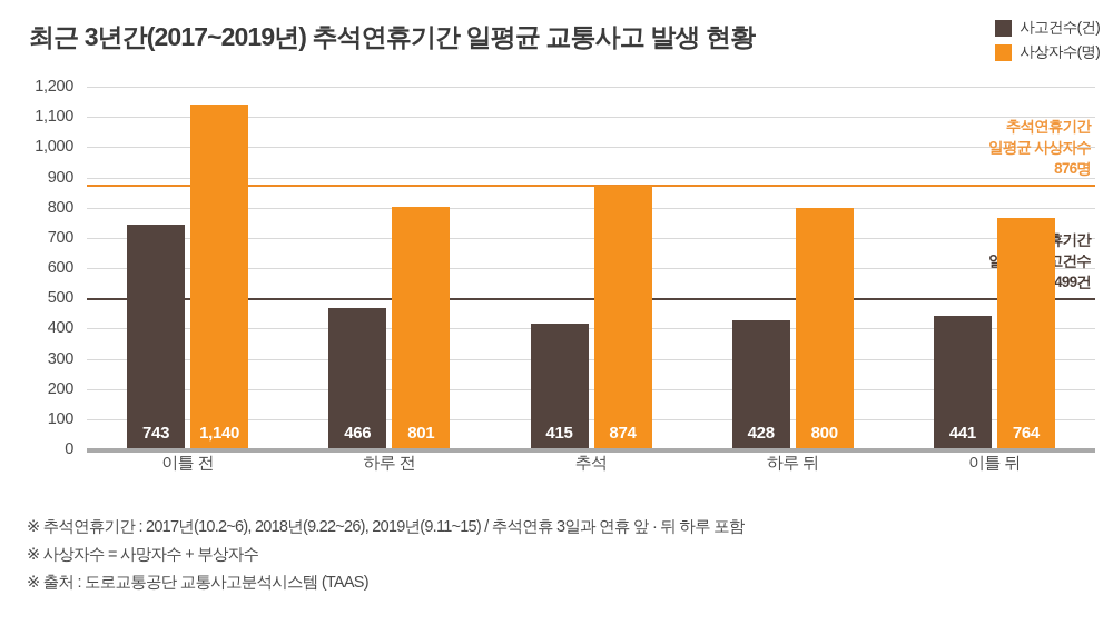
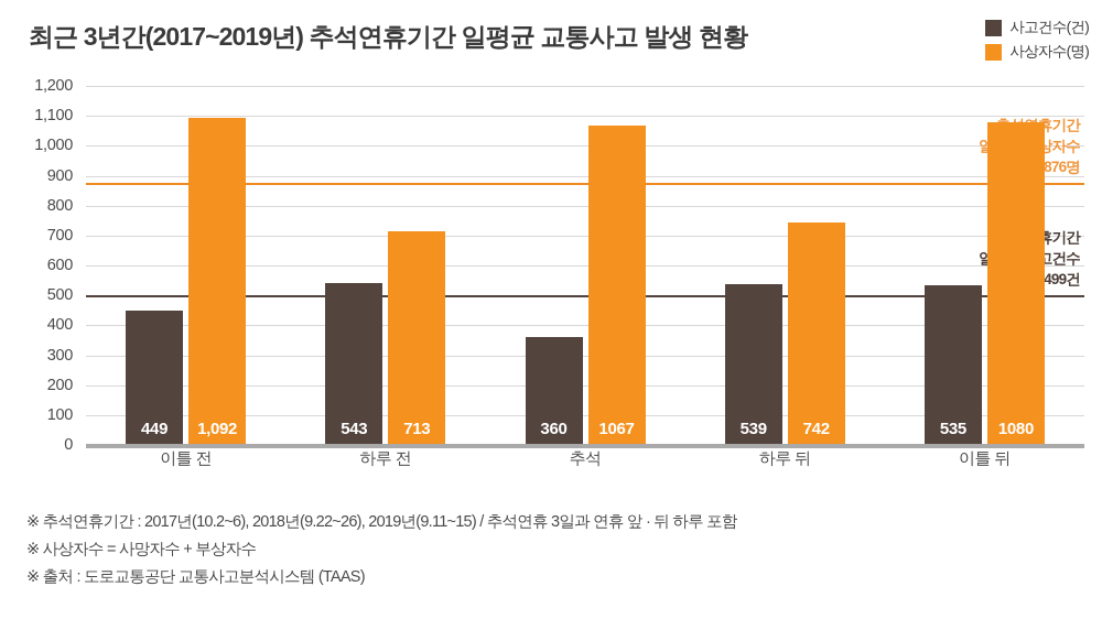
사고건수(건)/이틀 전: 743 -> 449
사상자수(명)/이틀 전: 1,140 -> 1,092
사고건수(건)/하루 전: 466 -> 543
사상자수(명)/하루 전: 801 -> 713
사고건수(건)/추석: 415 -> 360
사상자수(명)/추석: 874 -> 1067
사고건수(건)/하루 뒤: 428 -> 539
사상자수(명)/하루 뒤: 800 -> 742
사고건수(건)/이틀 뒤: 441 -> 535
사상자수(명)/이틀 뒤: 764 -> 1080
